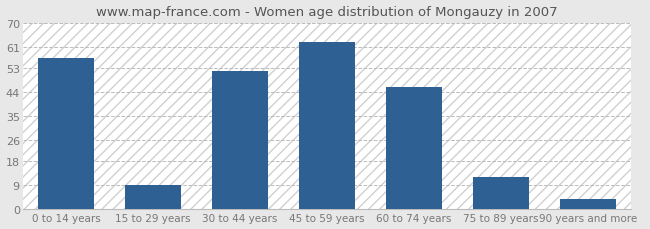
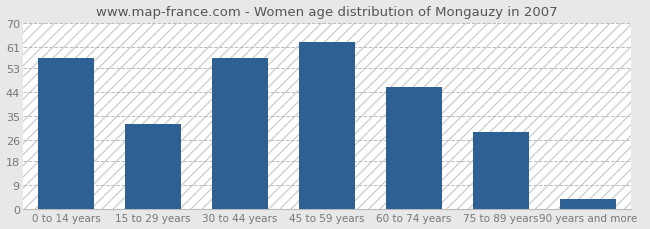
15 to 29 years: 9 -> 32
30 to 44 years: 52 -> 57
75 to 89 years: 12 -> 29
